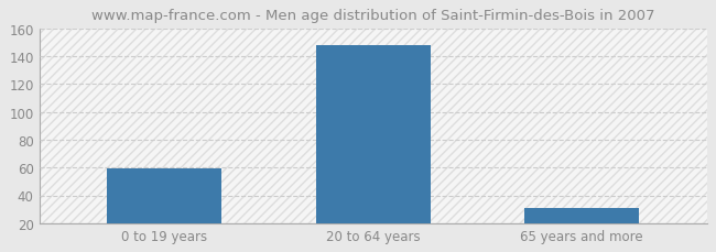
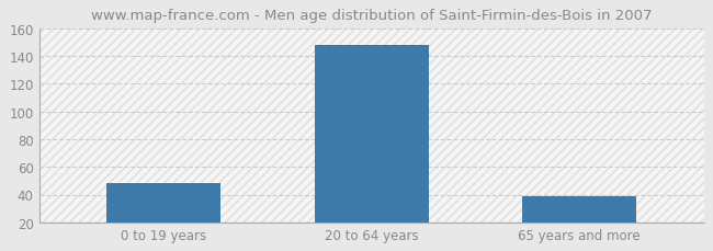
0 to 19 years: 59 -> 48
65 years and more: 31 -> 39
